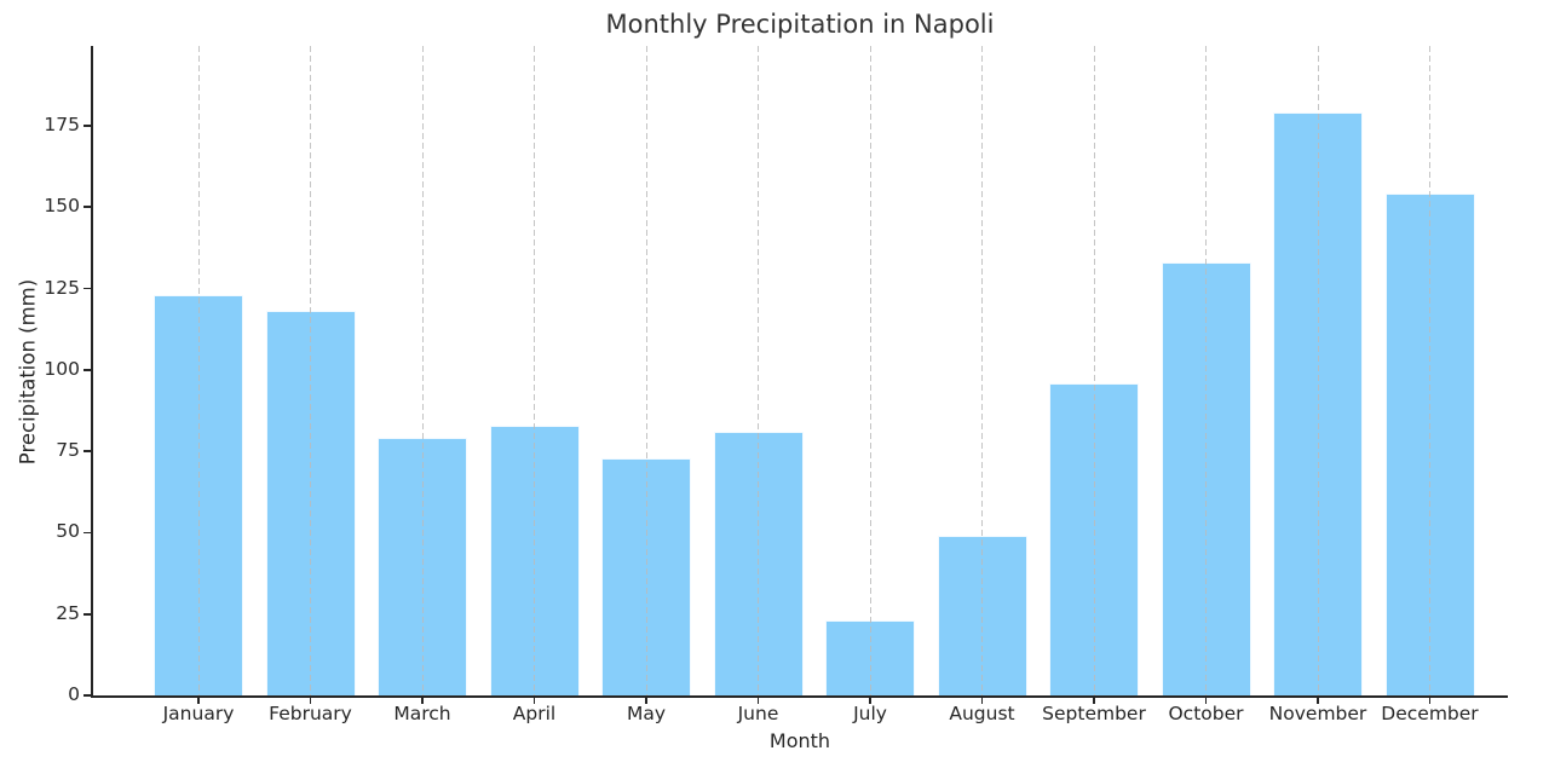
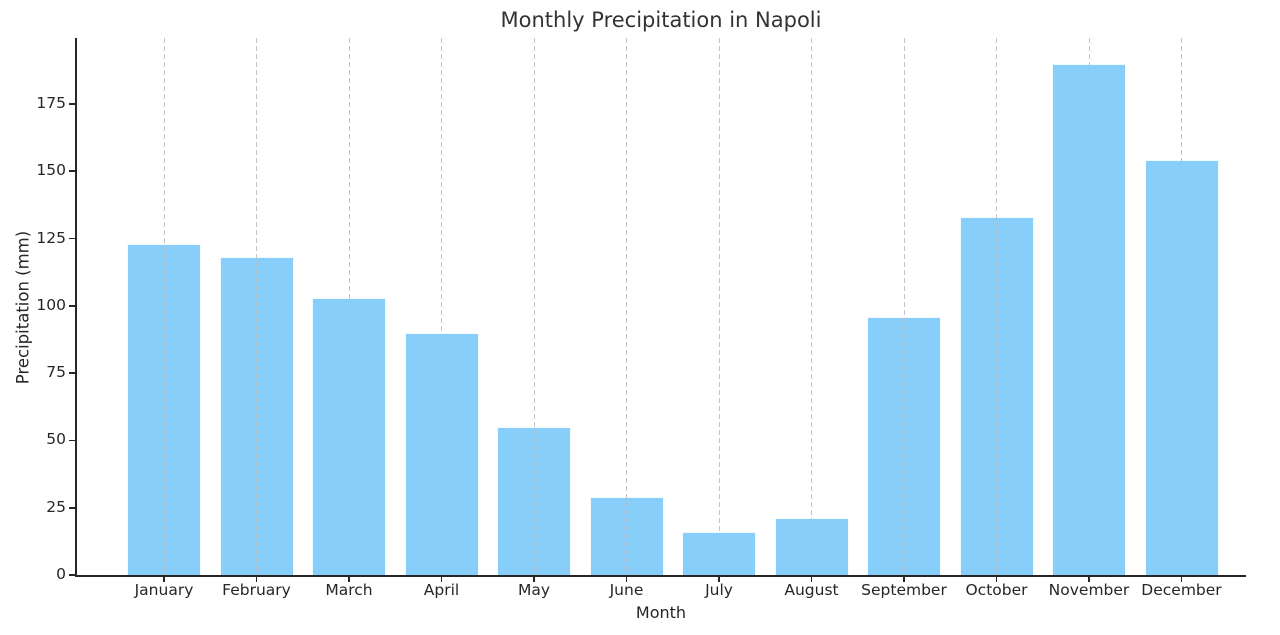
March: 79 -> 103
April: 83 -> 90
May: 73 -> 55
June: 81 -> 29
July: 23 -> 16
August: 49 -> 21
November: 179 -> 190
